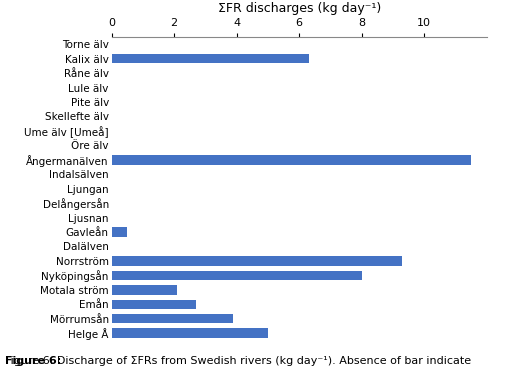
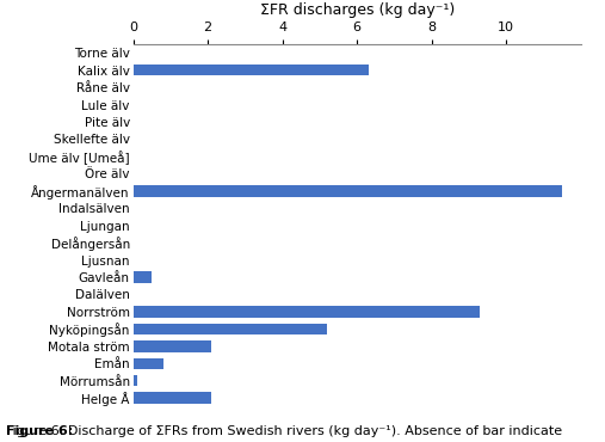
Nyköpingsån: 8.0 -> 5.2
Emån: 2.7 -> 0.8
Mörrumsån: 3.9 -> 0.1
Helge Å: 5.0 -> 2.1
